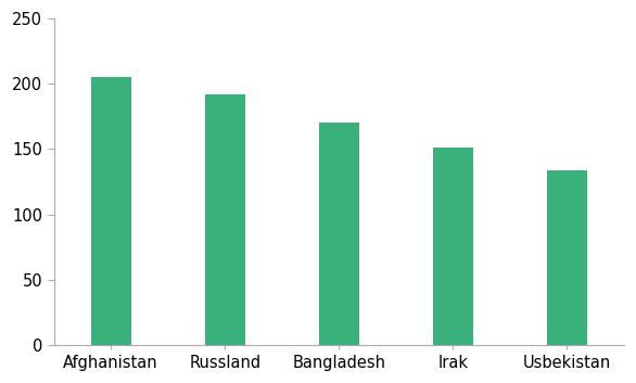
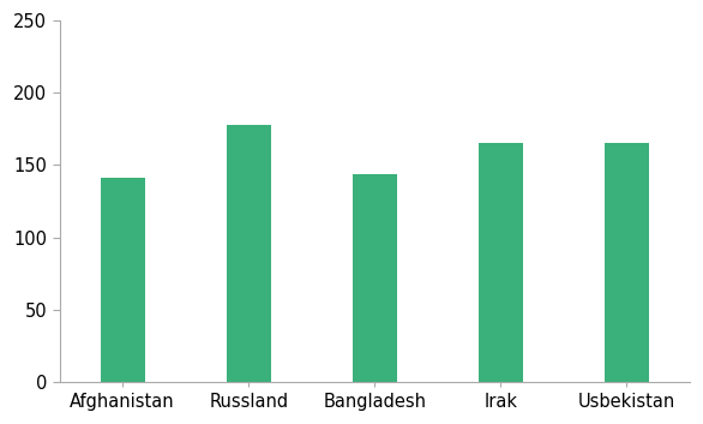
Afghanistan: 205 -> 141
Russland: 192 -> 178
Bangladesh: 170 -> 144
Irak: 151 -> 165
Usbekistan: 134 -> 165
